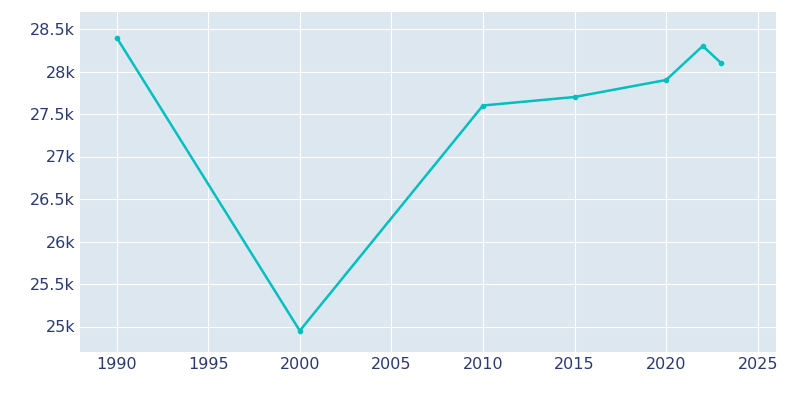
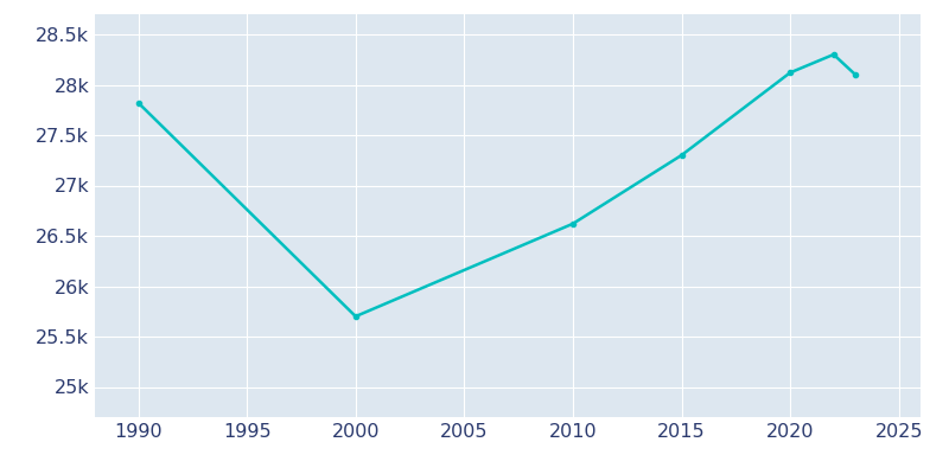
1990: 28.40k -> 27.82k
2000: 24.95k -> 25.70k
2010: 27.60k -> 26.62k
2015: 27.70k -> 27.30k
2020: 27.90k -> 28.12k
